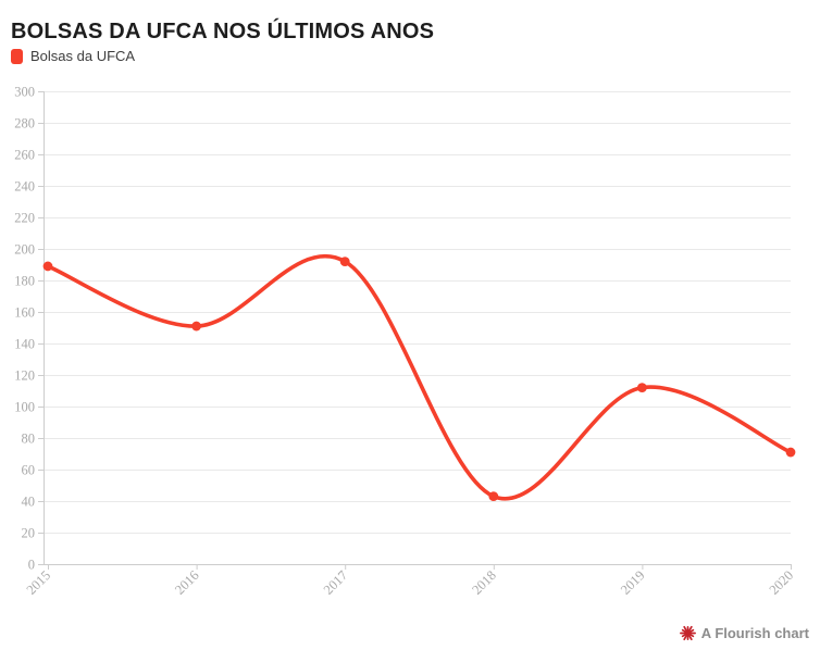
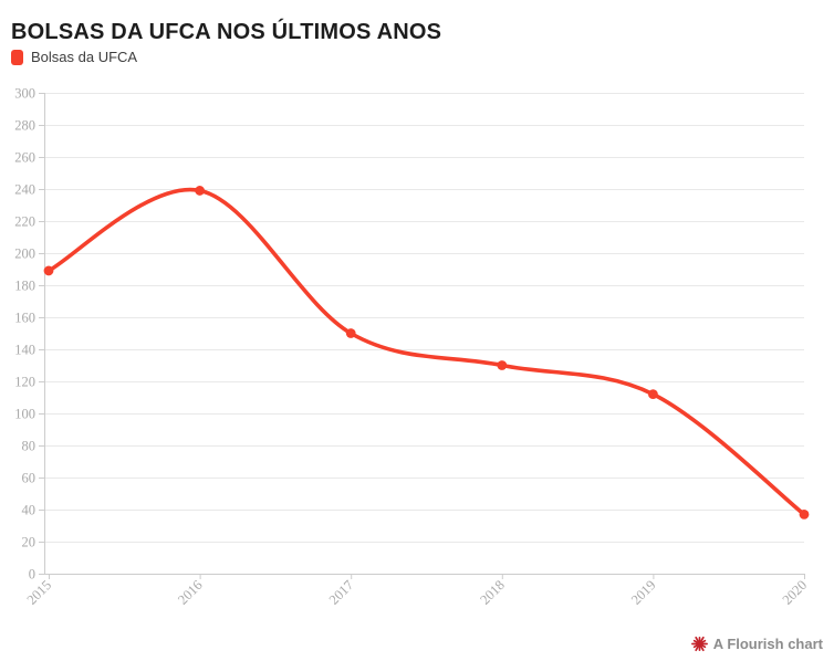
2016: 151 -> 239
2017: 192 -> 150
2018: 43 -> 130
2020: 71 -> 37
